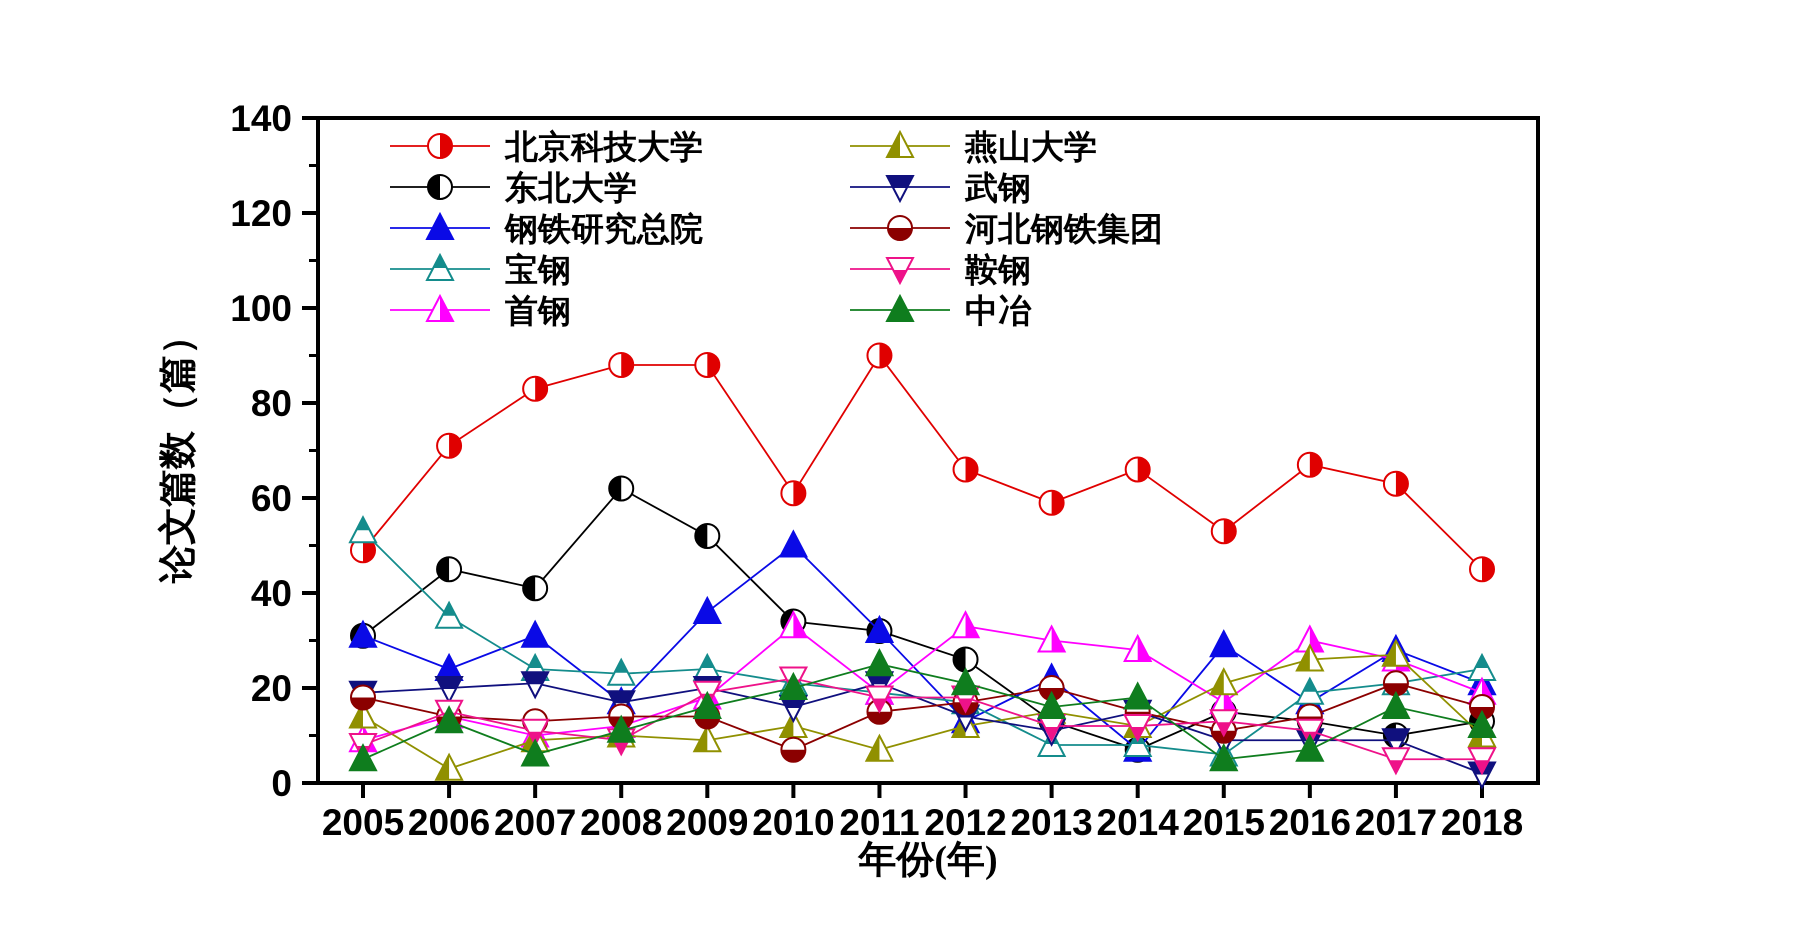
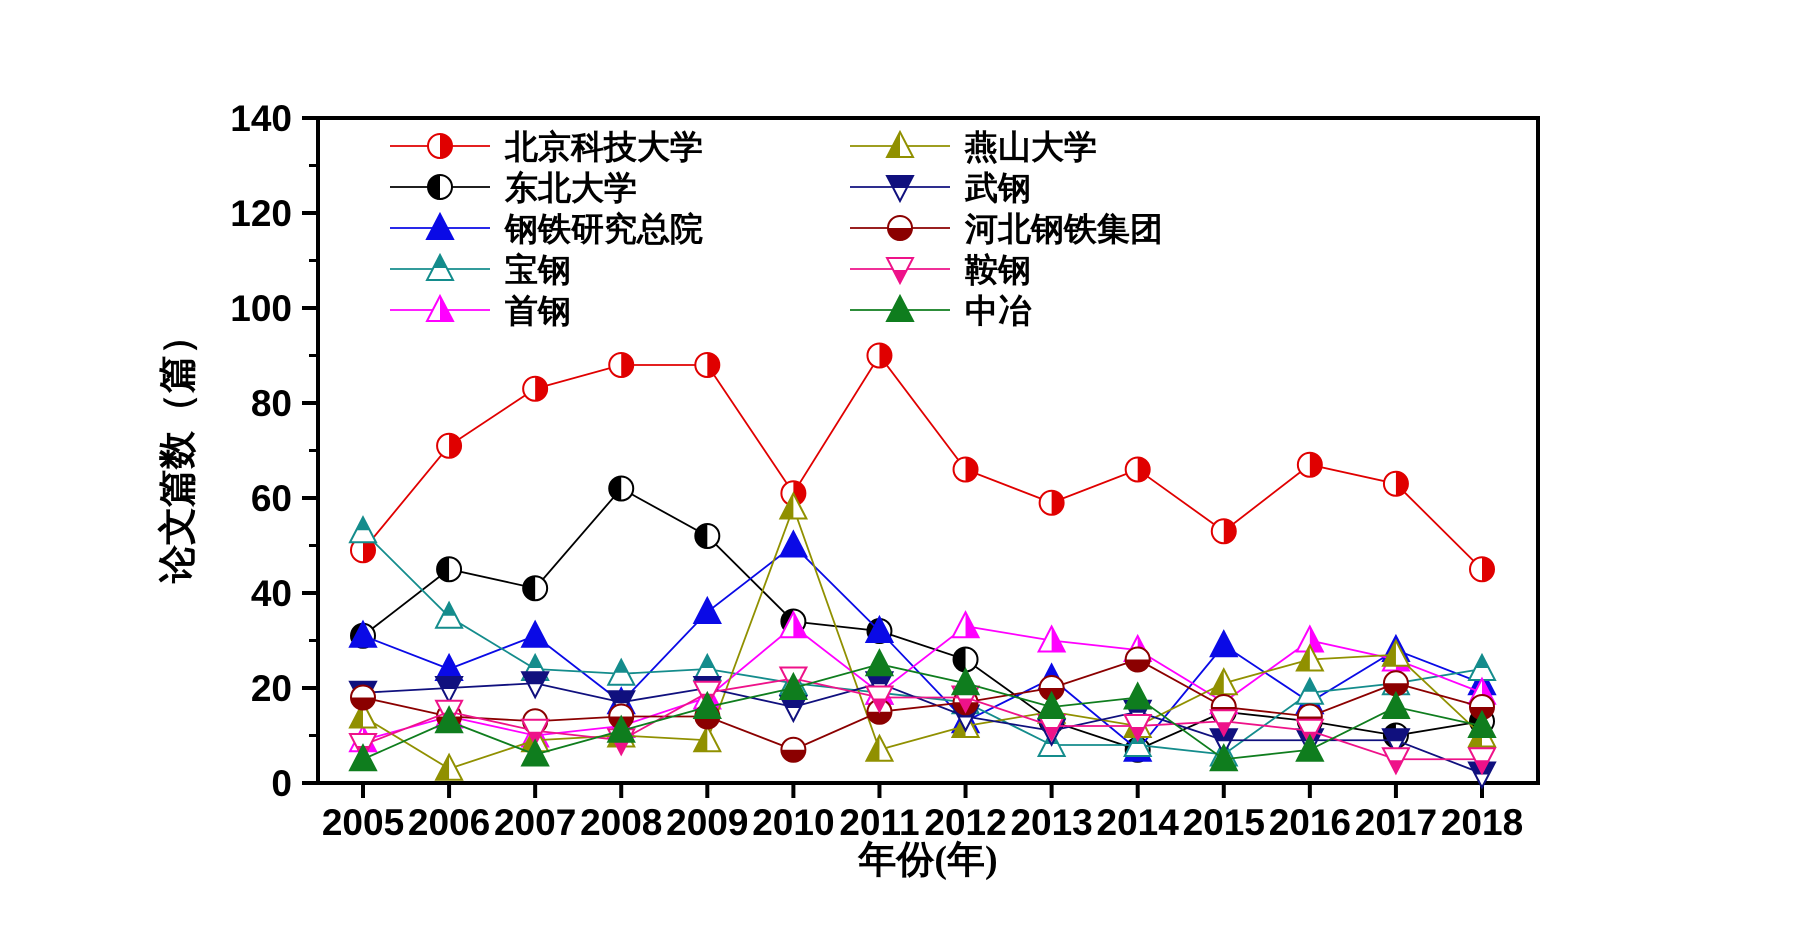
燕山大学/2010: 12 -> 58
河北钢铁集团/2014: 15 -> 26
河北钢铁集团/2015: 11 -> 16
